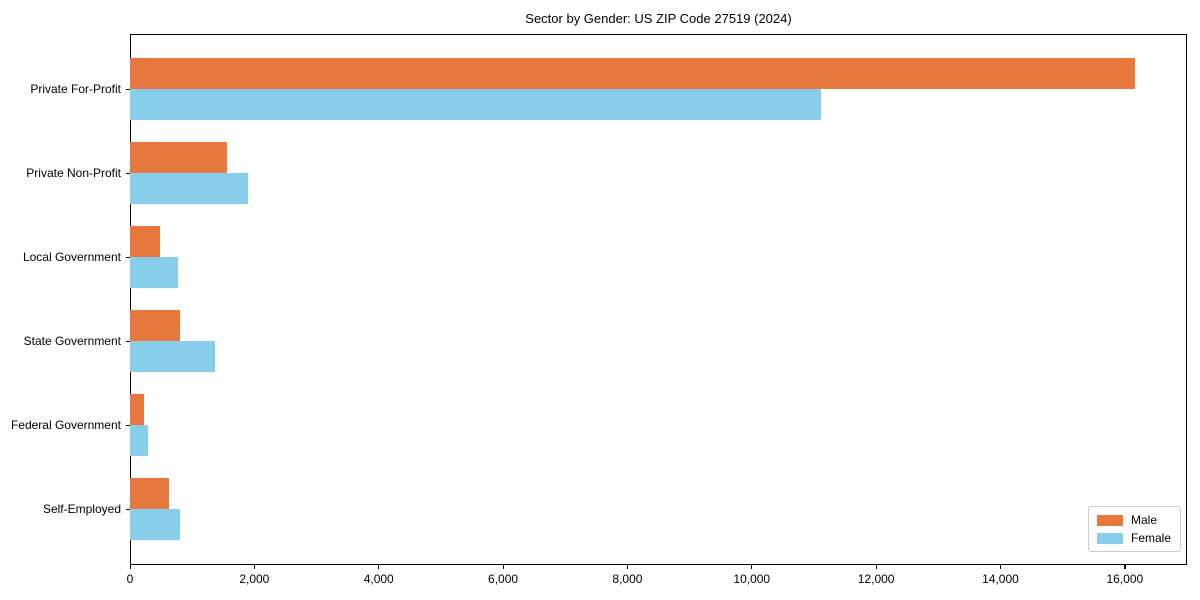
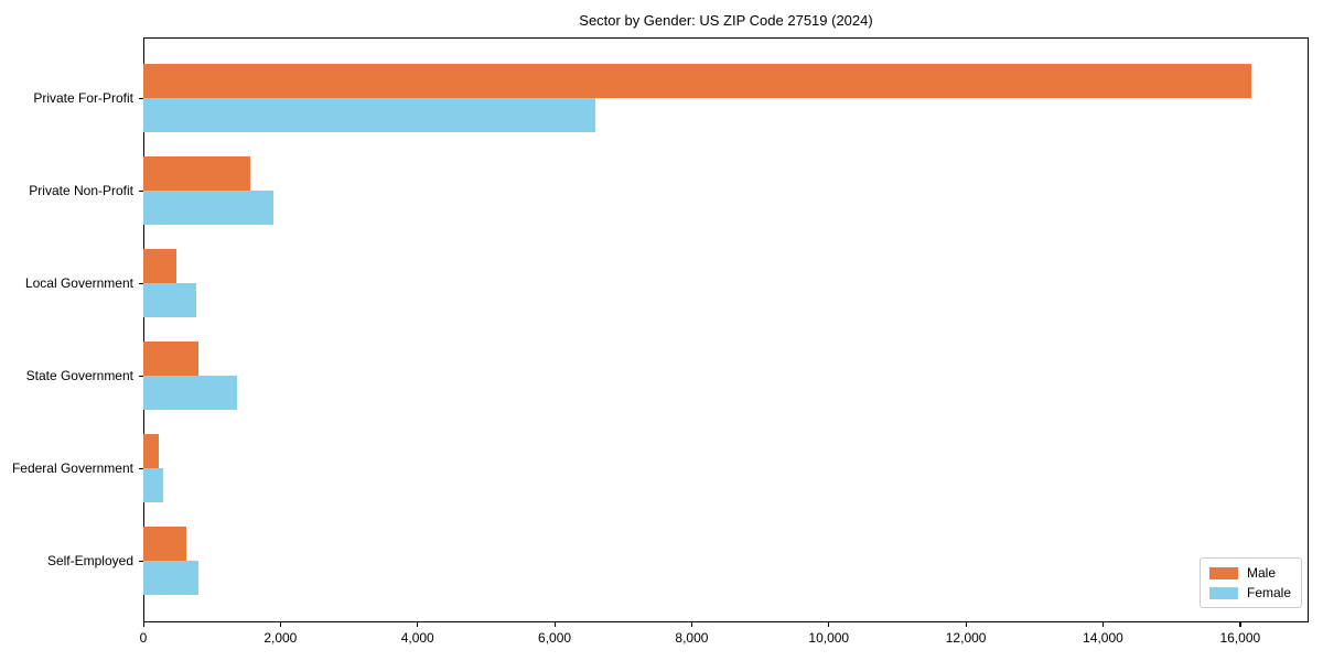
Female/Private For-Profit: 11100 -> 6600
